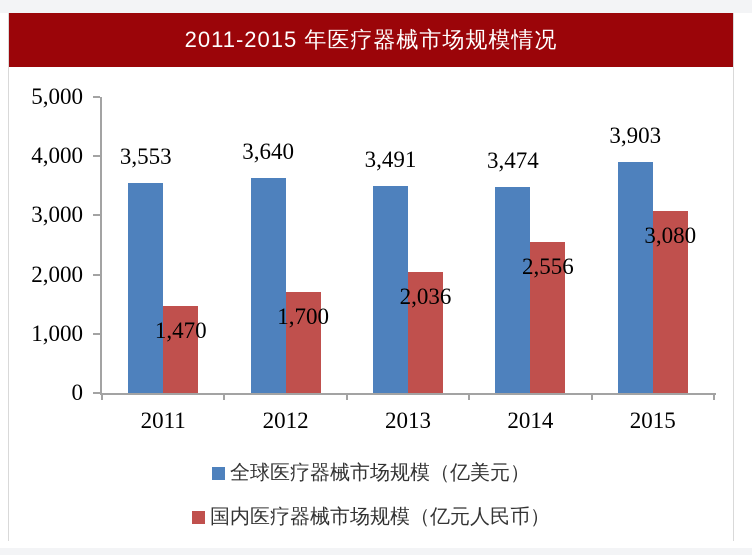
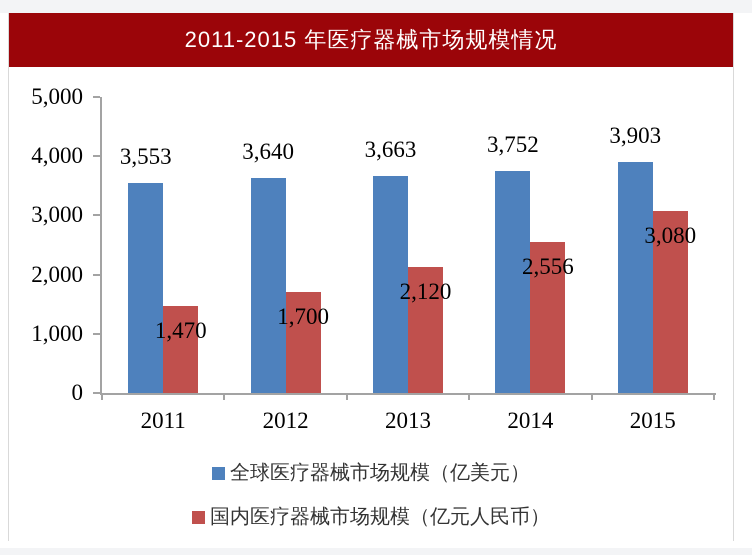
全球医疗器械市场规模（亿美元）/2013: 3,491 -> 3,663
国内医疗器械市场规模（亿元人民币）/2013: 2,036 -> 2,120
全球医疗器械市场规模（亿美元）/2014: 3,474 -> 3,752
